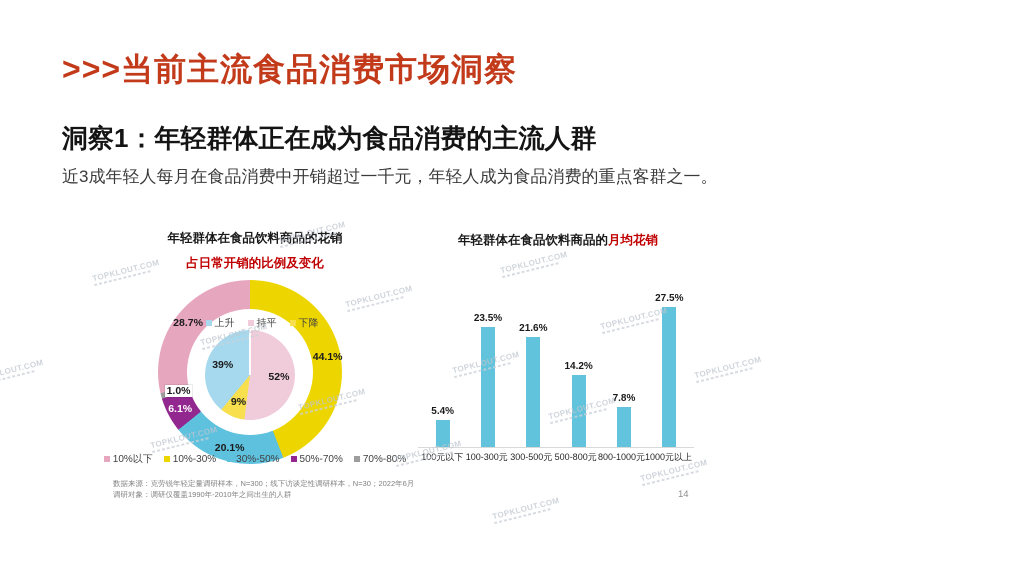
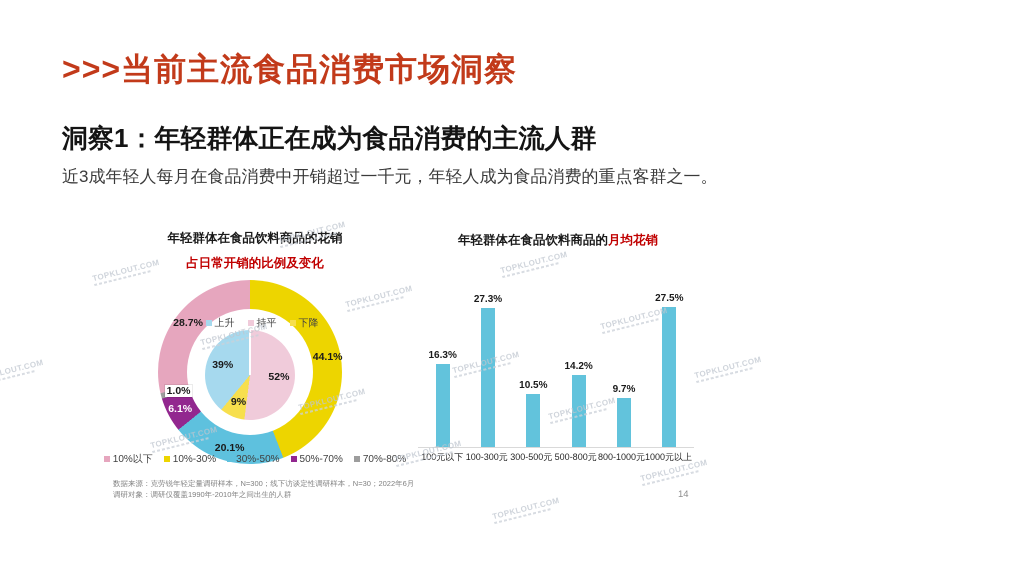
年轻群体在食品饮料商品的月均花销/100元以下: 5.4% -> 16.3%
年轻群体在食品饮料商品的月均花销/100-300元: 23.5% -> 27.3%
年轻群体在食品饮料商品的月均花销/300-500元: 21.6% -> 10.5%
年轻群体在食品饮料商品的月均花销/800-1000元: 7.8% -> 9.7%
